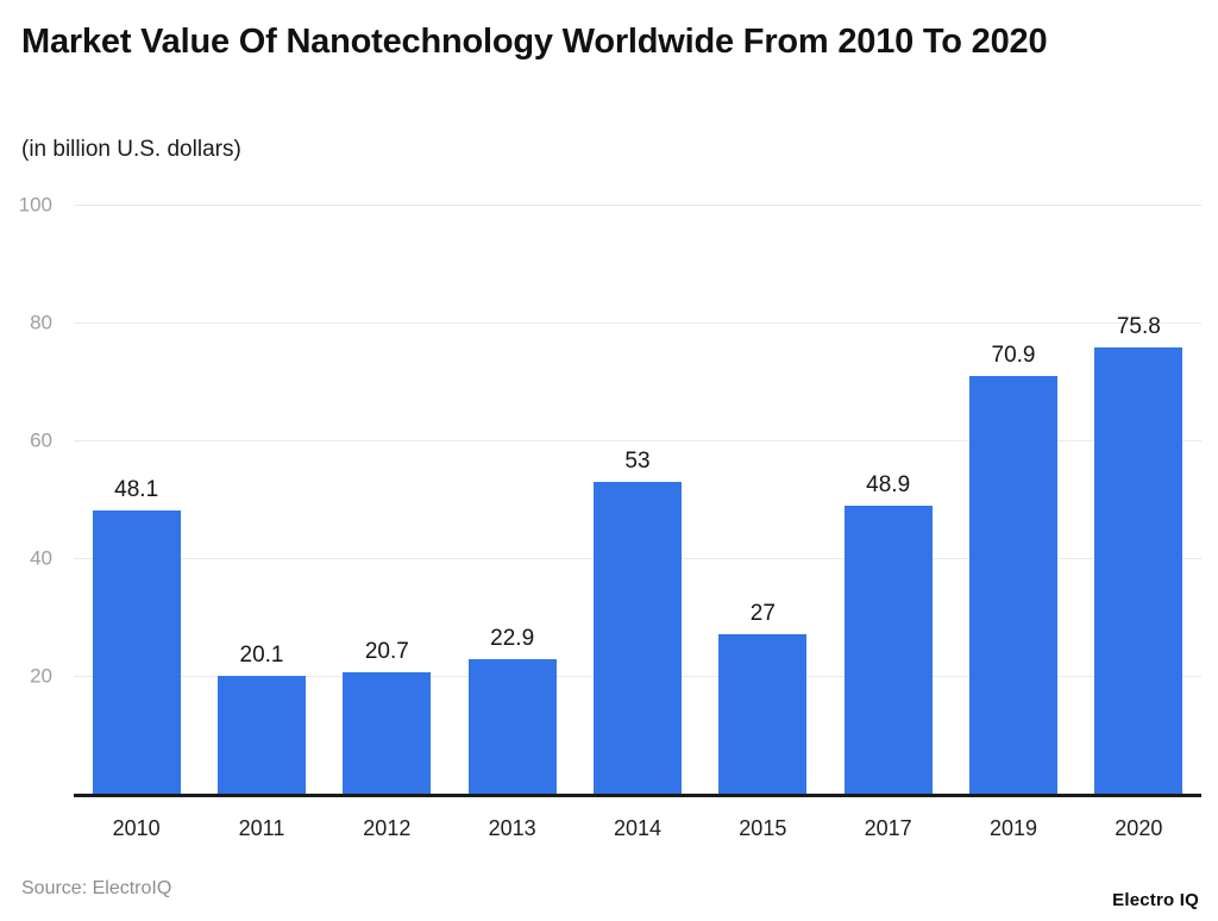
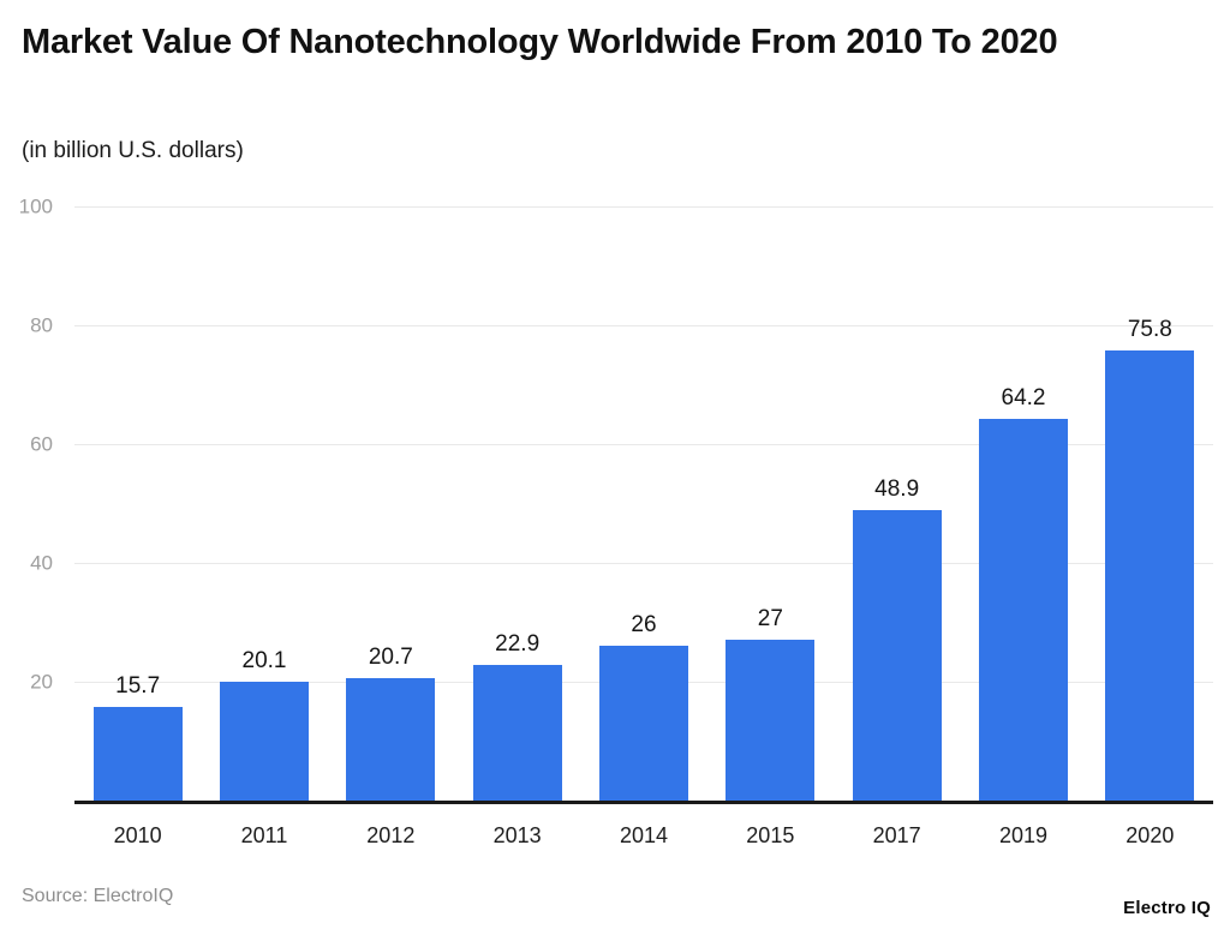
2010: 48.1 -> 15.7
2014: 53 -> 26
2019: 70.9 -> 64.2
